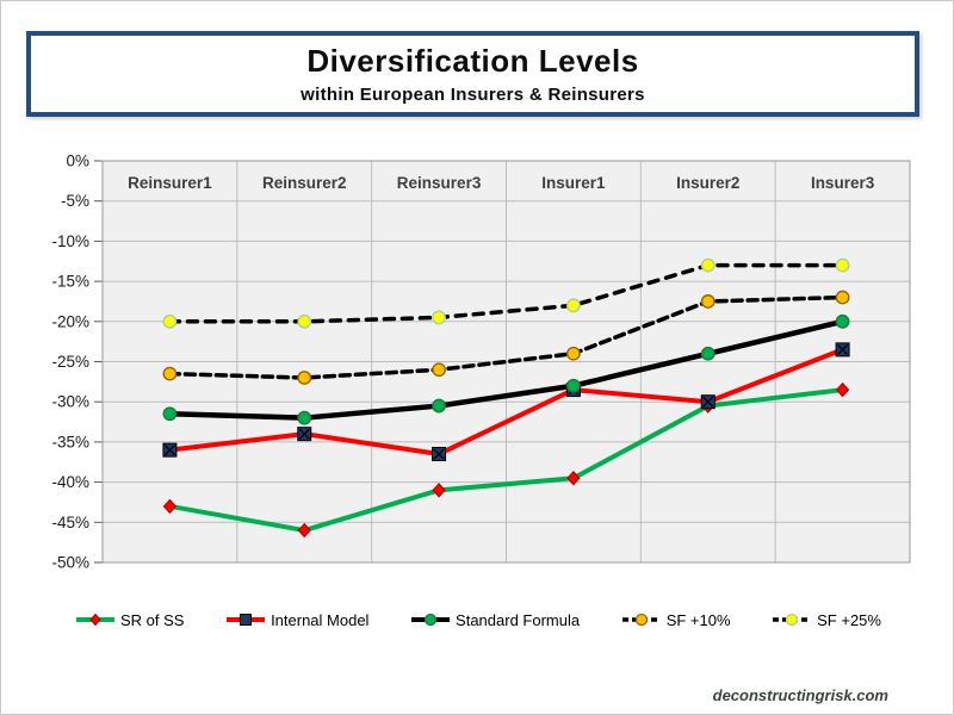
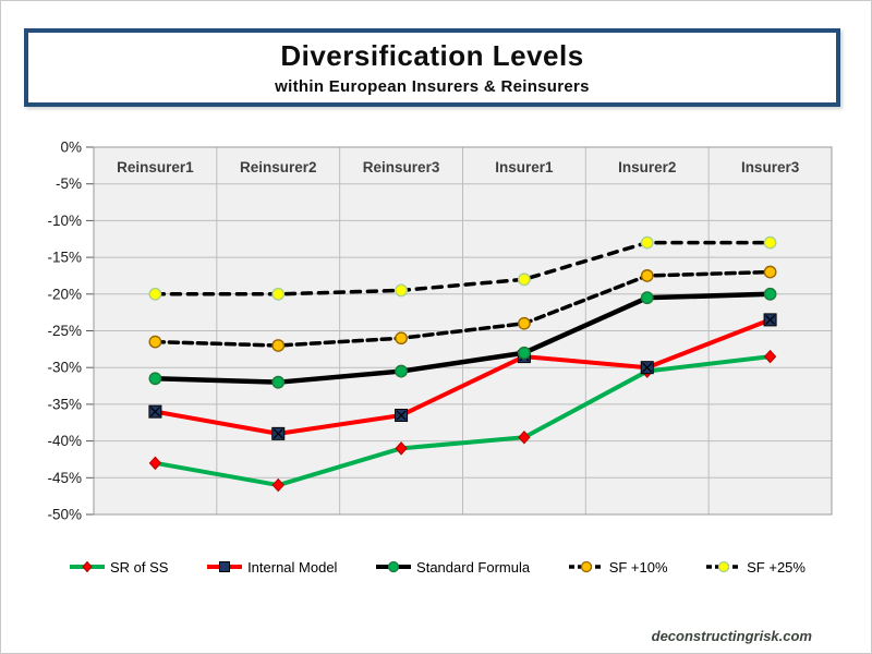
Internal Model/Reinsurer2: -34% -> -39%
Standard Formula/Insurer2: -24% -> -20%
